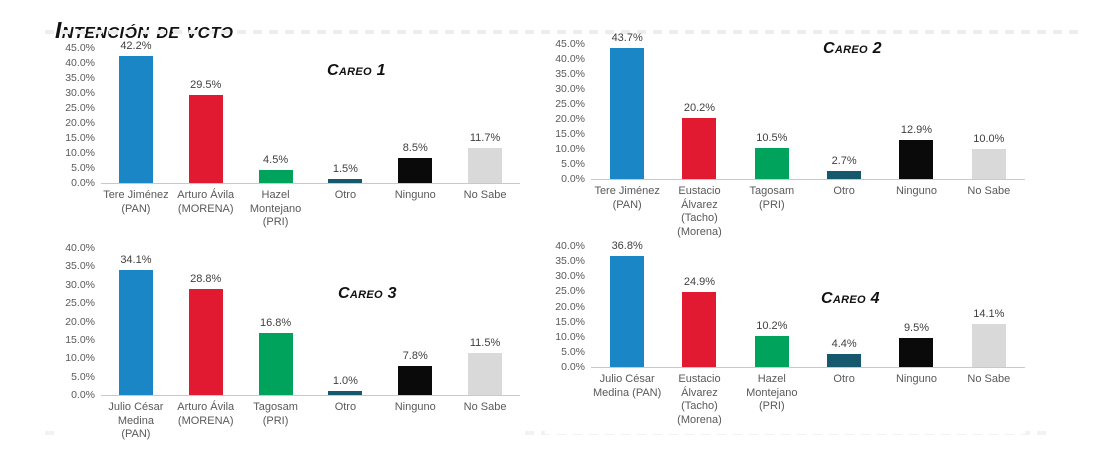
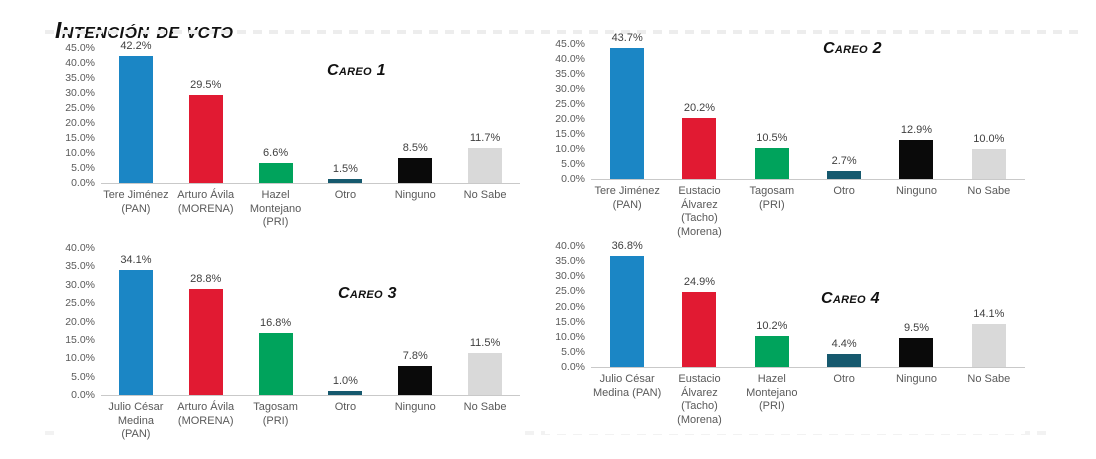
Careo 1/Hazel Montejano (PRI): 4.5% -> 6.6%
